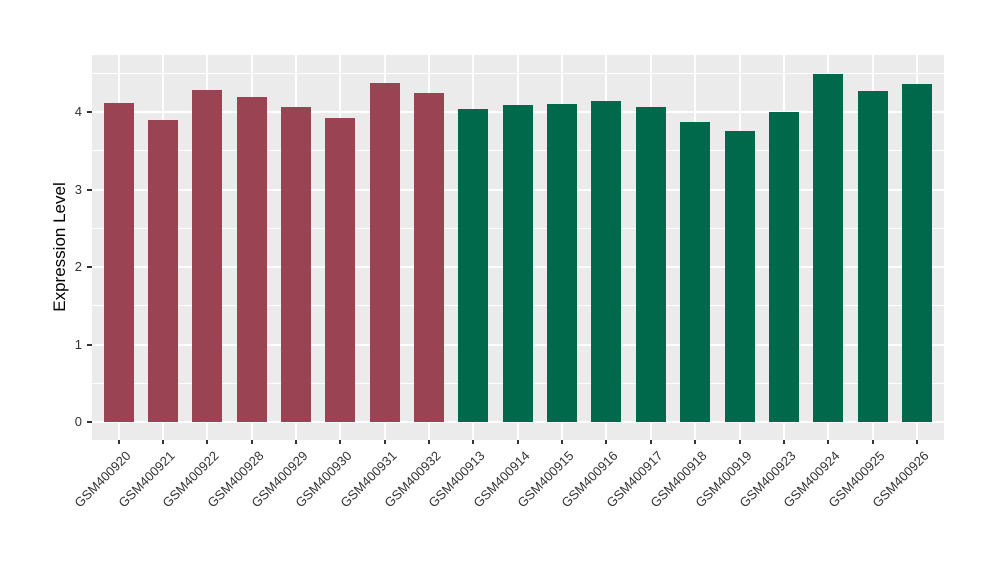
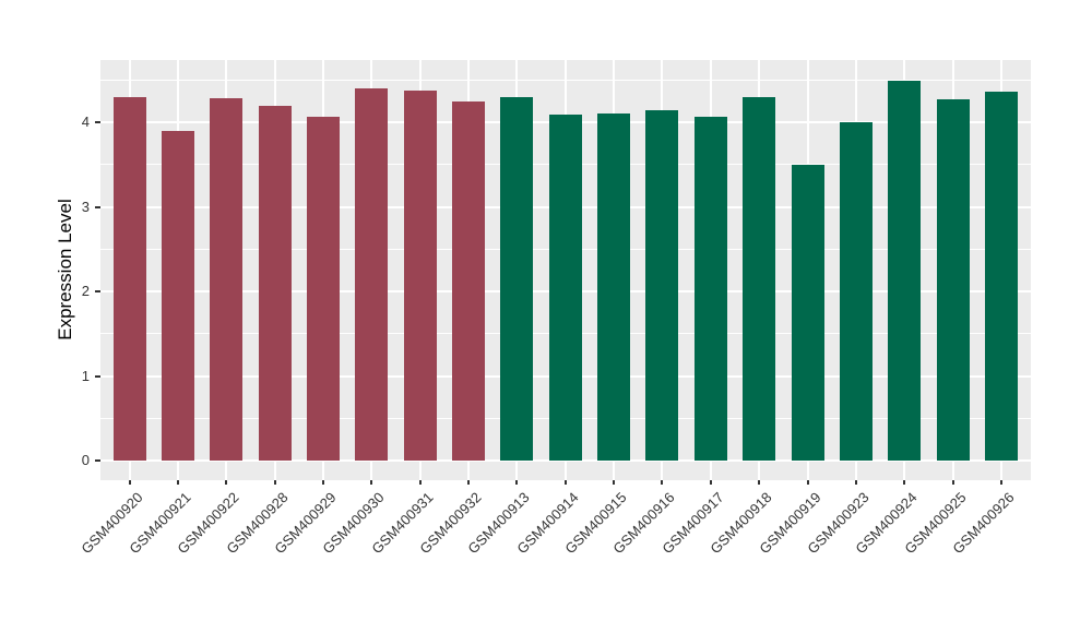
GSM400920: 4.1 -> 4.3
GSM400930: 3.9 -> 4.4
GSM400913: 4.0 -> 4.3
GSM400918: 3.9 -> 4.3
GSM400919: 3.8 -> 3.5
